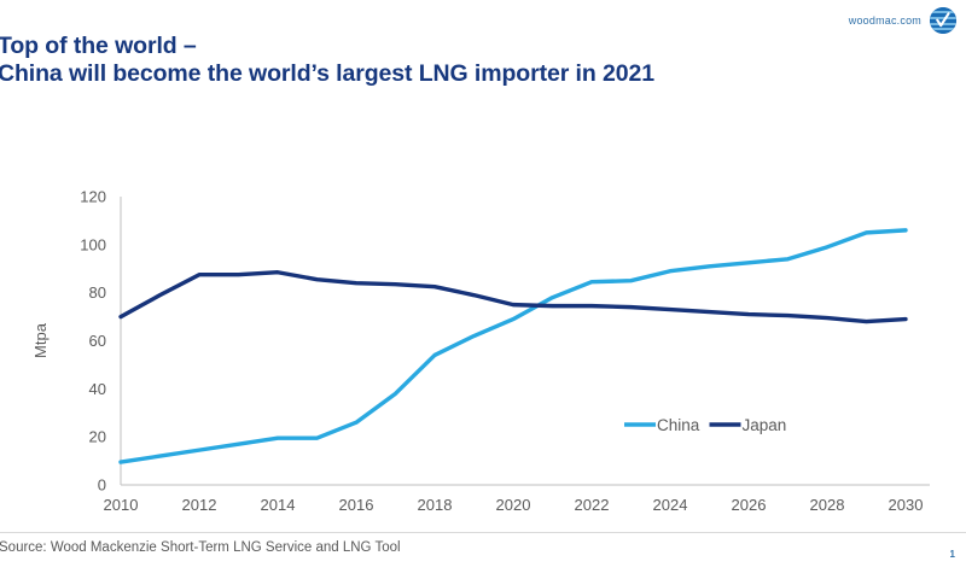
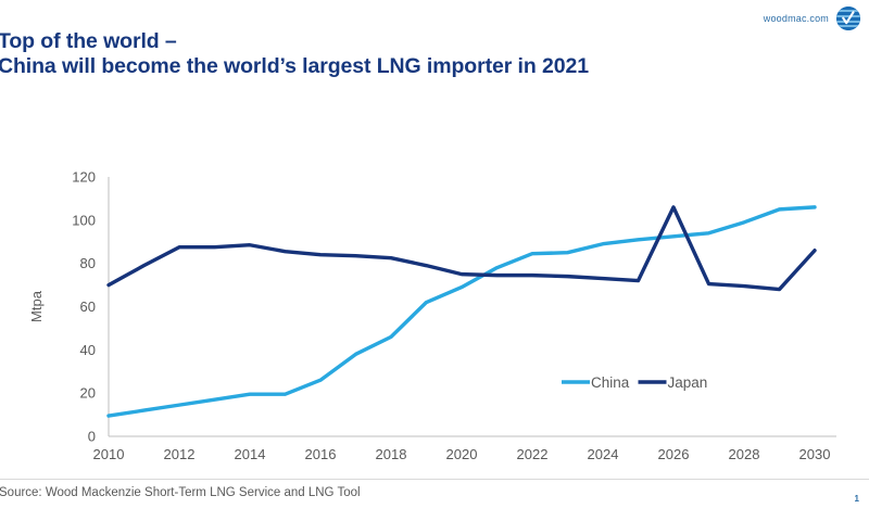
China/2018: 54 -> 46
Japan/2026: 71 -> 106
Japan/2030: 69 -> 86
